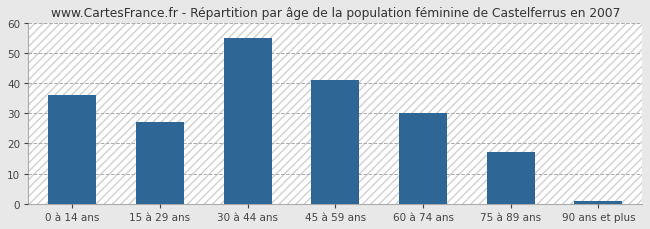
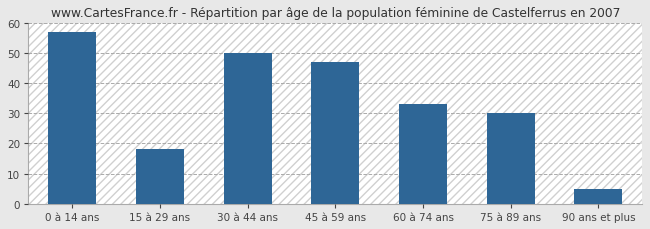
0 à 14 ans: 36 -> 57
15 à 29 ans: 27 -> 18
30 à 44 ans: 55 -> 50
45 à 59 ans: 41 -> 47
60 à 74 ans: 30 -> 33
75 à 89 ans: 17 -> 30
90 ans et plus: 1 -> 5
